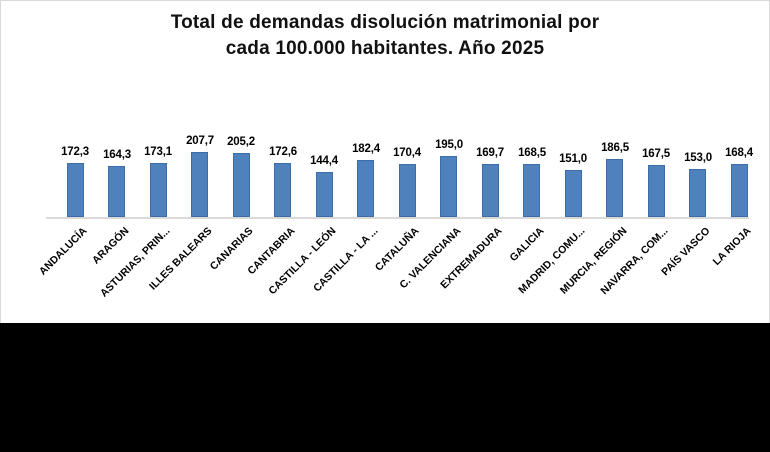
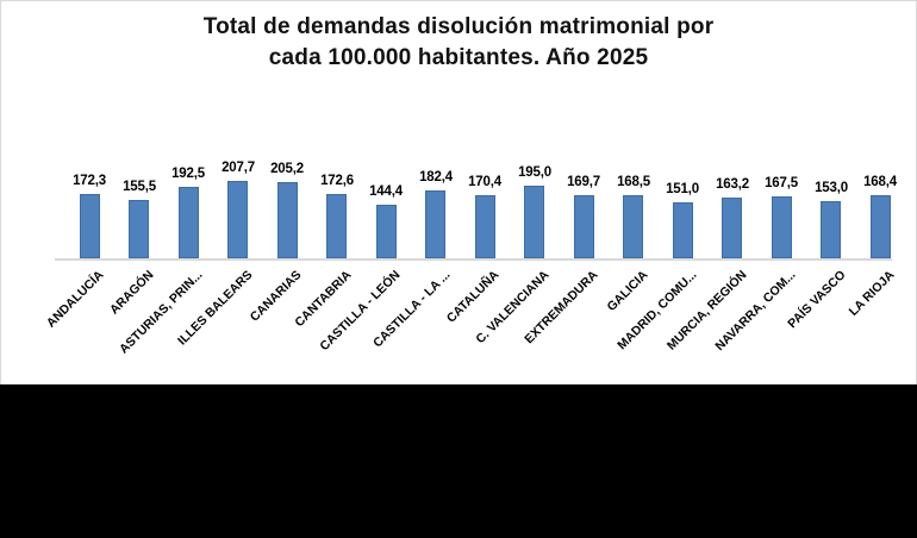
ARAGÓN: 164,3 -> 155,5
ASTURIAS, PRIN...: 173,1 -> 192,5
MURCIA, REGIÓN: 186,5 -> 163,2
